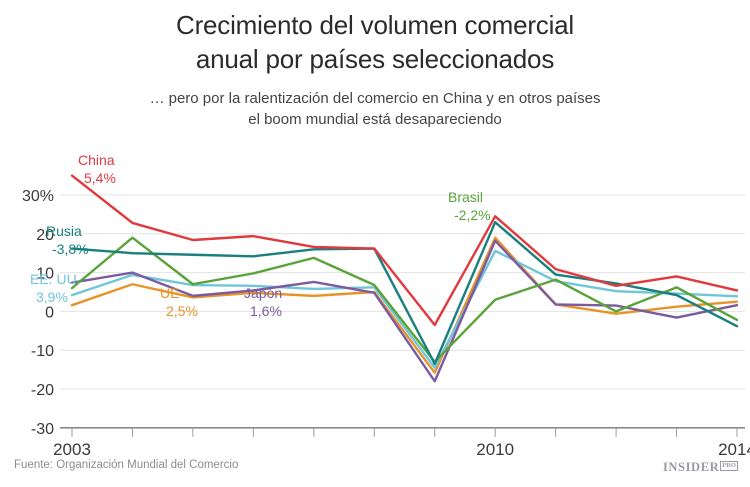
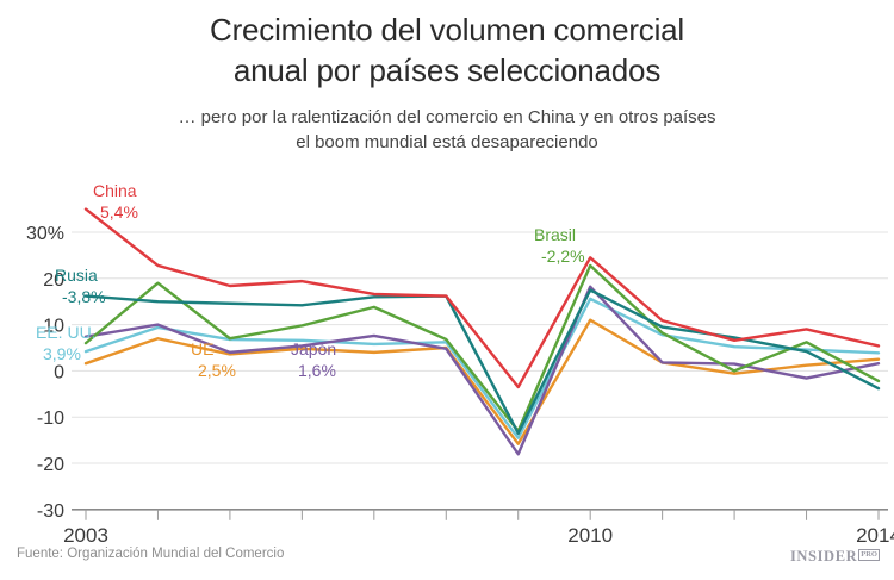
Rusia/2010: 23% -> 18%
Brasil/2010: 3% -> 23%
UE/2010: 19% -> 11%
